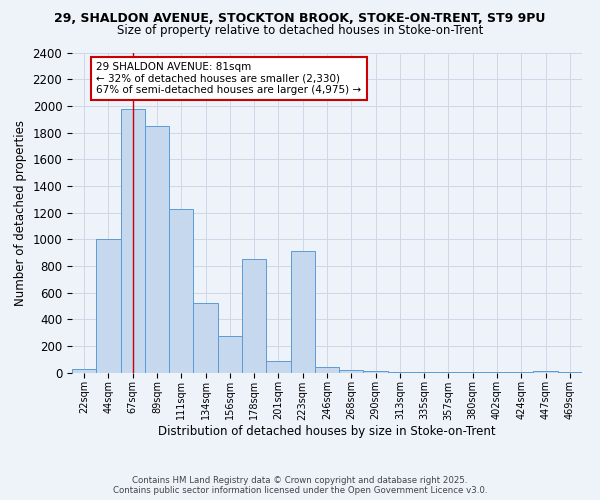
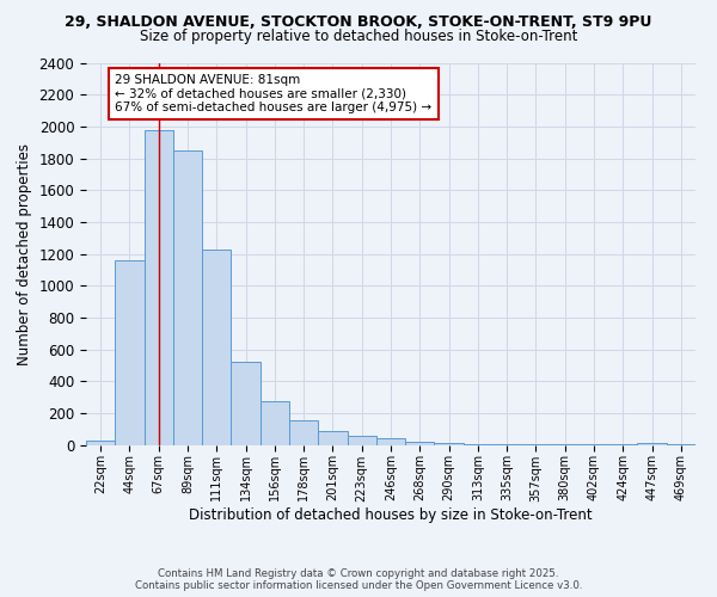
44sqm: 1000 -> 1160
178sqm: 850 -> 160
223sqm: 910 -> 60
